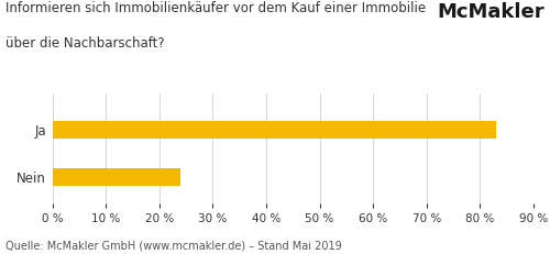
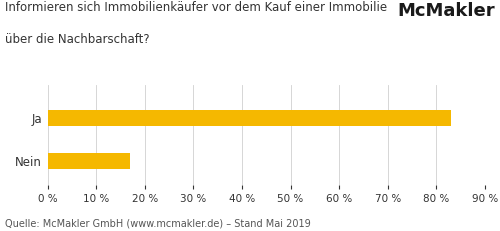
Nein: 24 % -> 17 %
